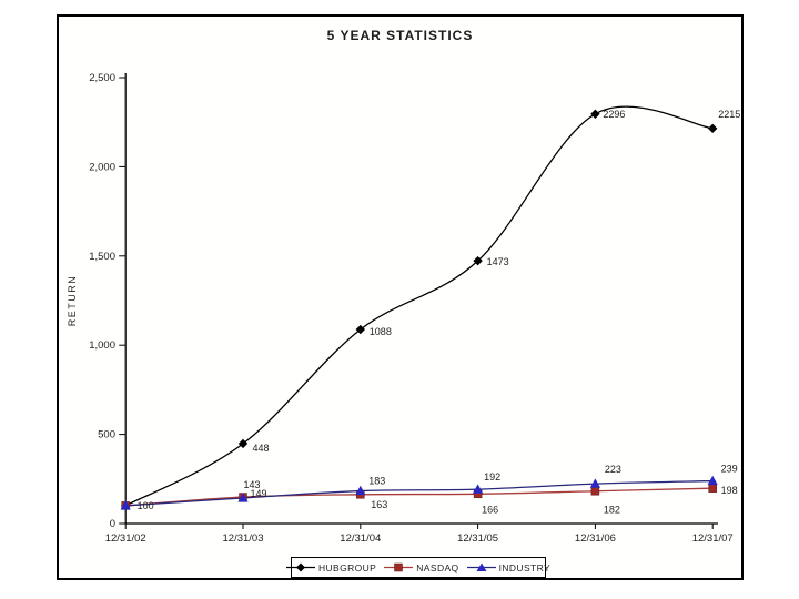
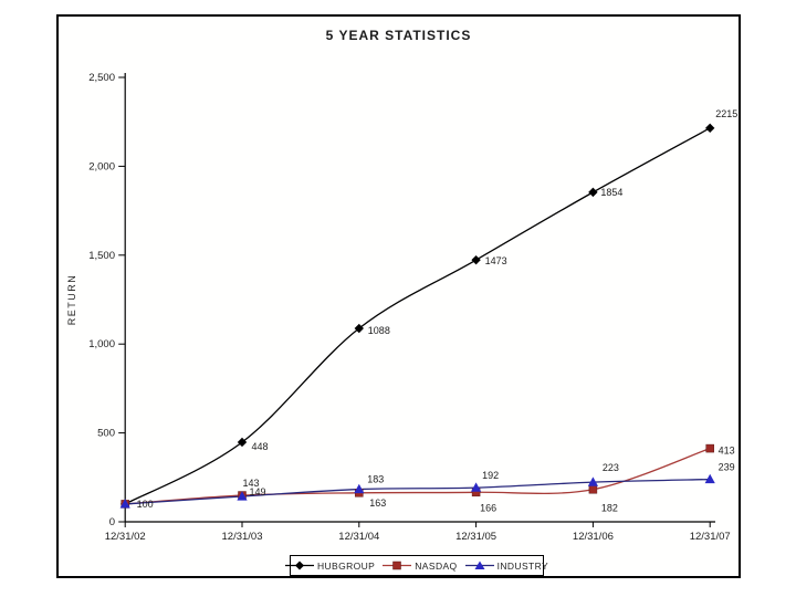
HUBGROUP/12/31/06: 2296 -> 1854
NASDAQ/12/31/07: 198 -> 413
